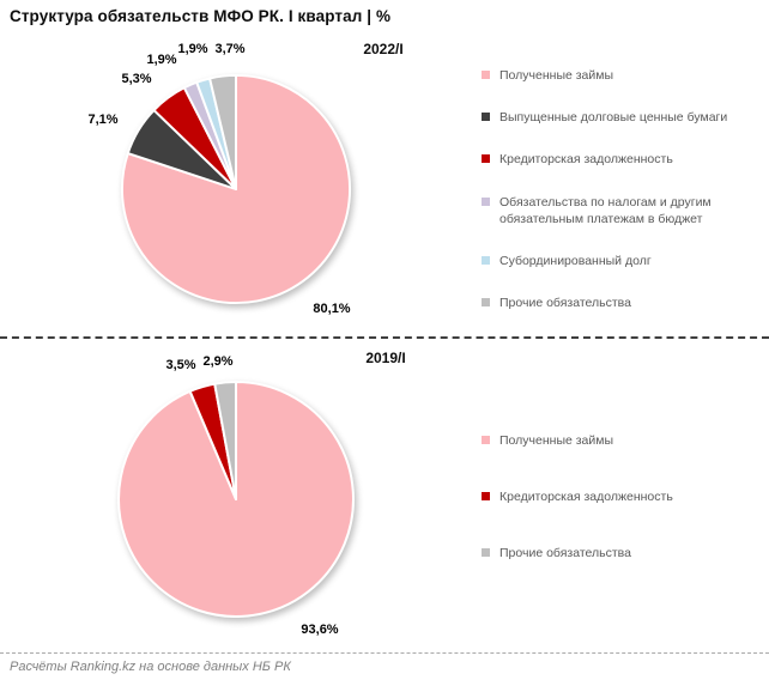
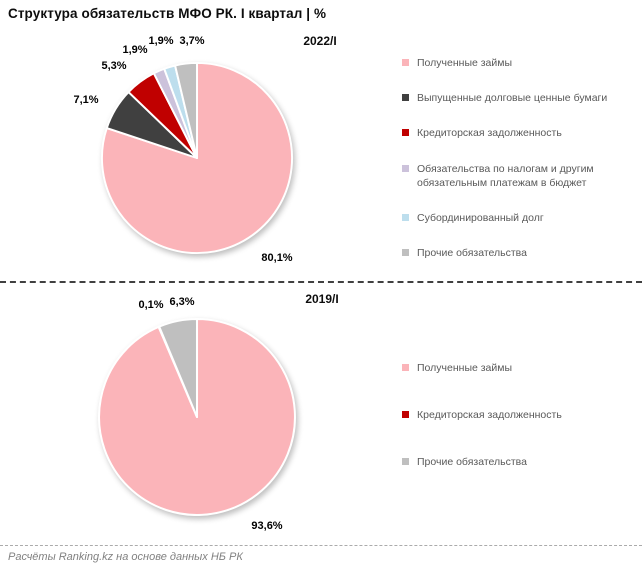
2019/I/Кредиторская задолженность: 3,5% -> 0,1%
2019/I/Прочие обязательства: 2,9% -> 6,3%
